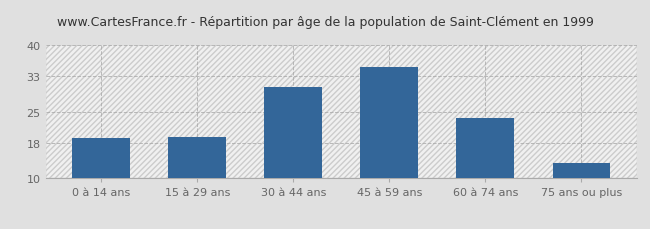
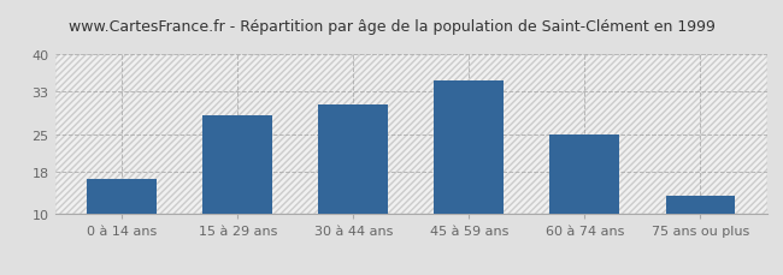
0 à 14 ans: 19.0 -> 16.5
15 à 29 ans: 19.2 -> 28.5
60 à 74 ans: 23.5 -> 25.0
